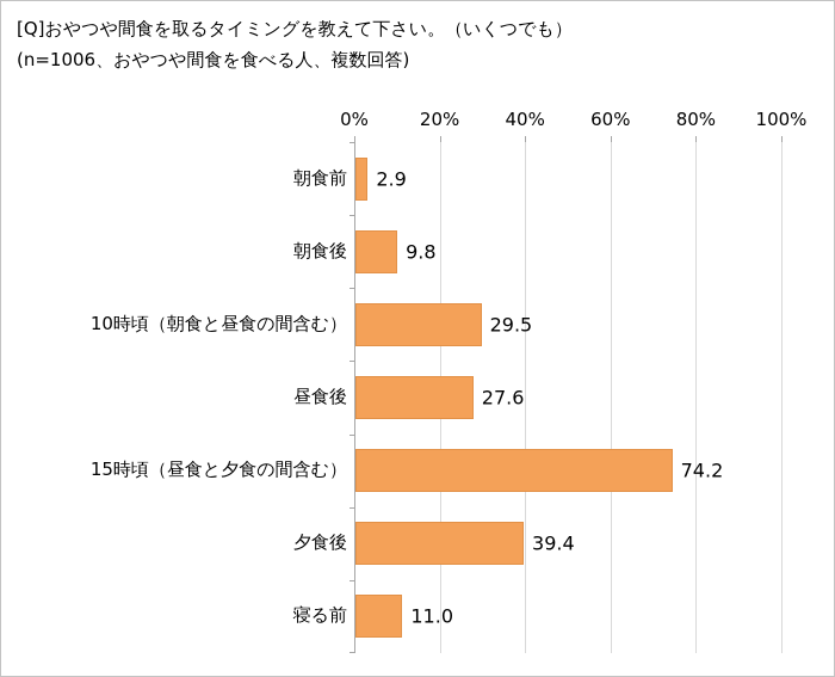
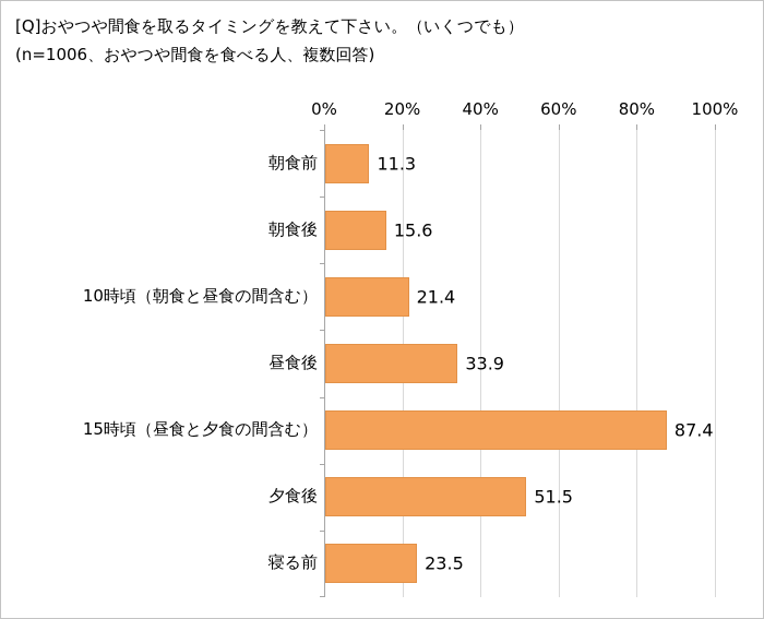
朝食前: 2.9 -> 11.3
朝食後: 9.8 -> 15.6
10時頃（朝食と昼食の間含む）: 29.5 -> 21.4
昼食後: 27.6 -> 33.9
15時頃（昼食と夕食の間含む）: 74.2 -> 87.4
夕食後: 39.4 -> 51.5
寝る前: 11.0 -> 23.5
